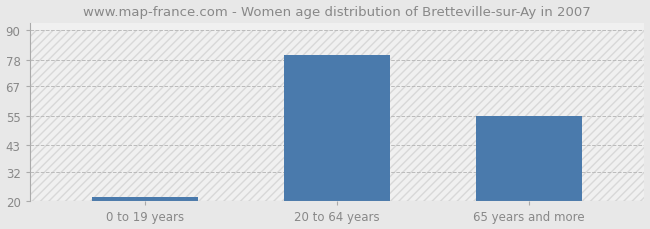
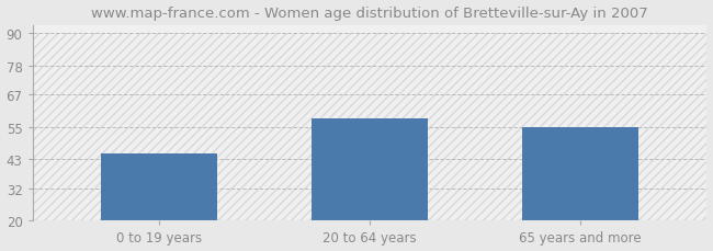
0 to 19 years: 22 -> 45
20 to 64 years: 80 -> 58
